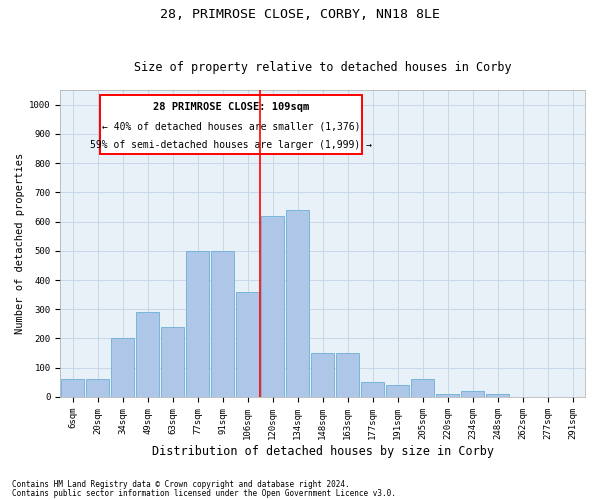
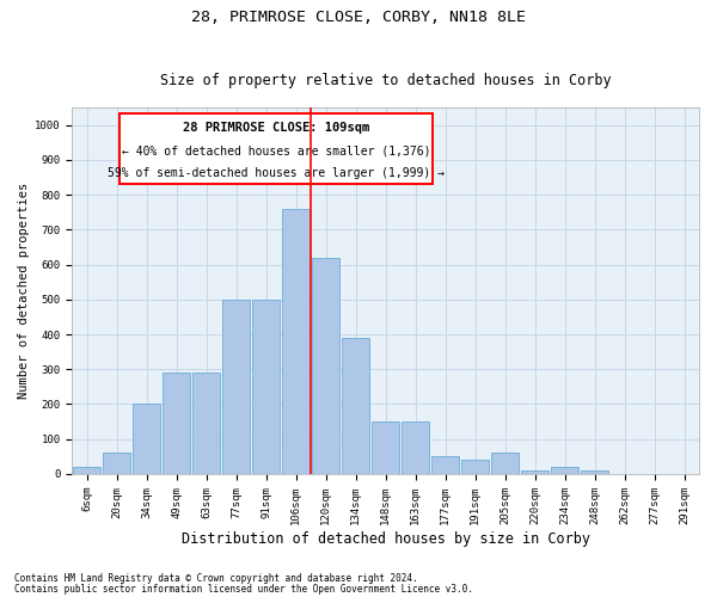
6sqm: 60 -> 20
63sqm: 240 -> 290
106sqm: 360 -> 760
134sqm: 640 -> 390
